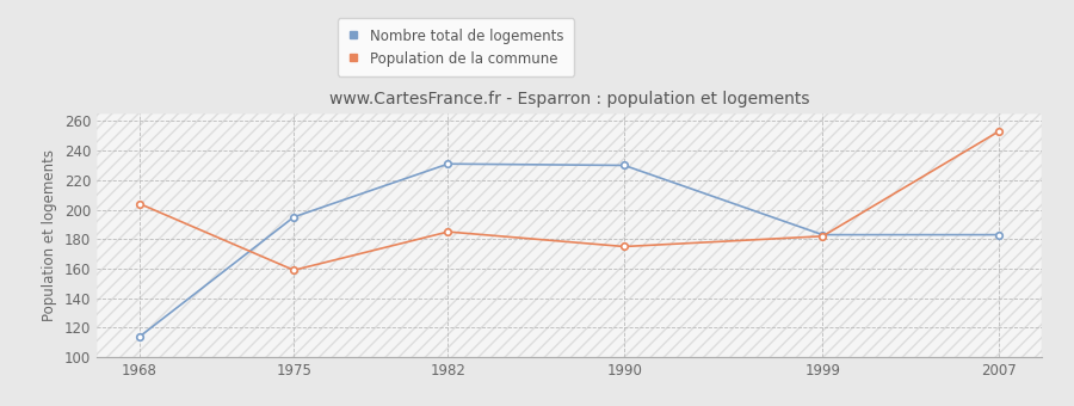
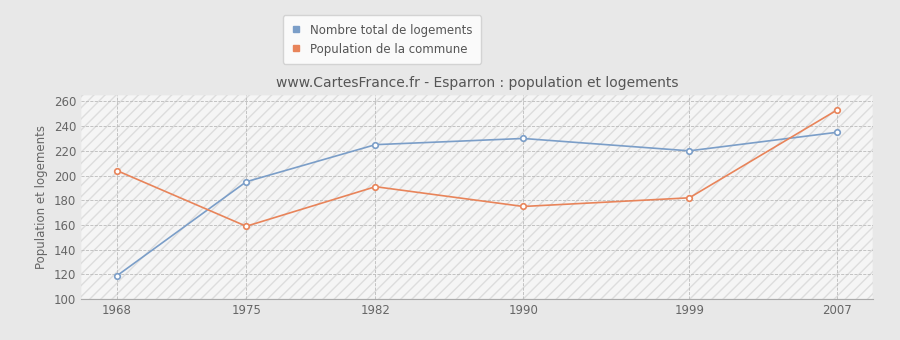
Nombre total de logements/1968: 114 -> 119
Nombre total de logements/1982: 231 -> 225
Population de la commune/1982: 185 -> 191
Nombre total de logements/1999: 183 -> 220
Nombre total de logements/2007: 183 -> 235
